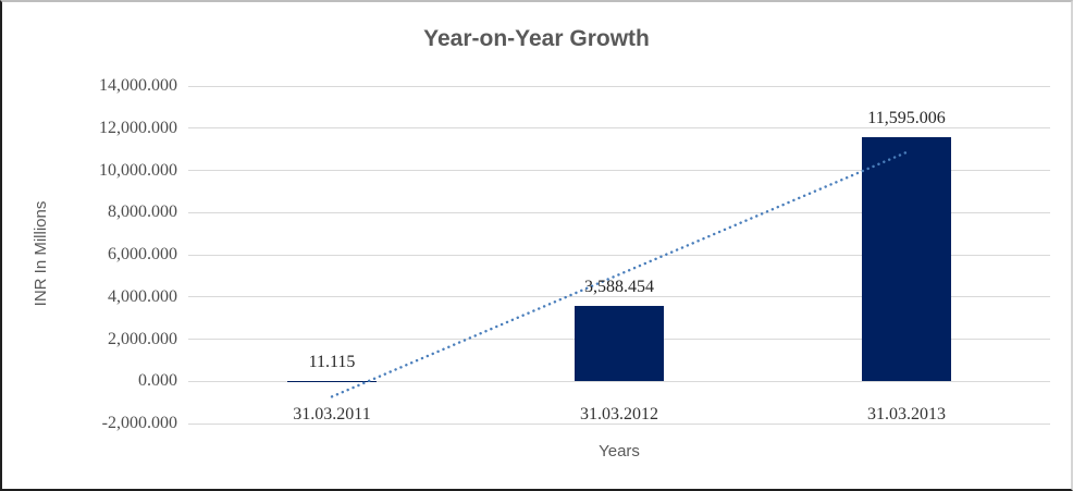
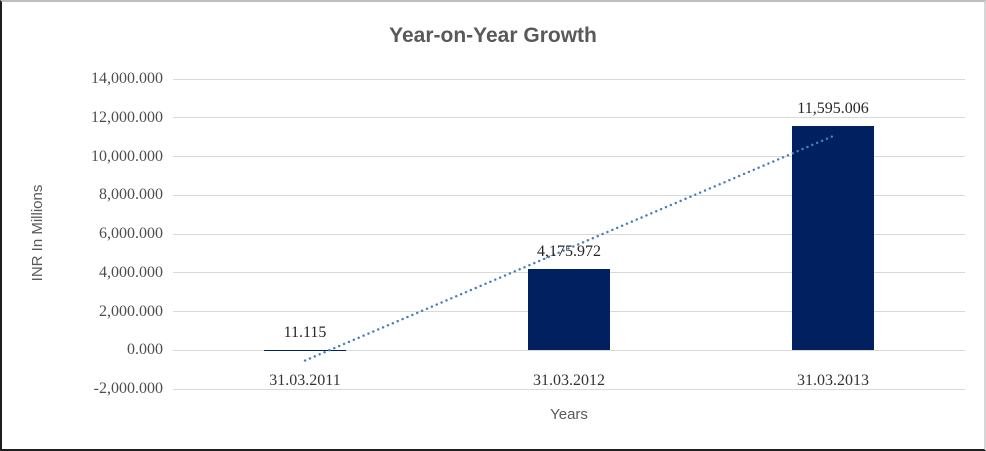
31.03.2012: 3,588.454 -> 4,175.972
